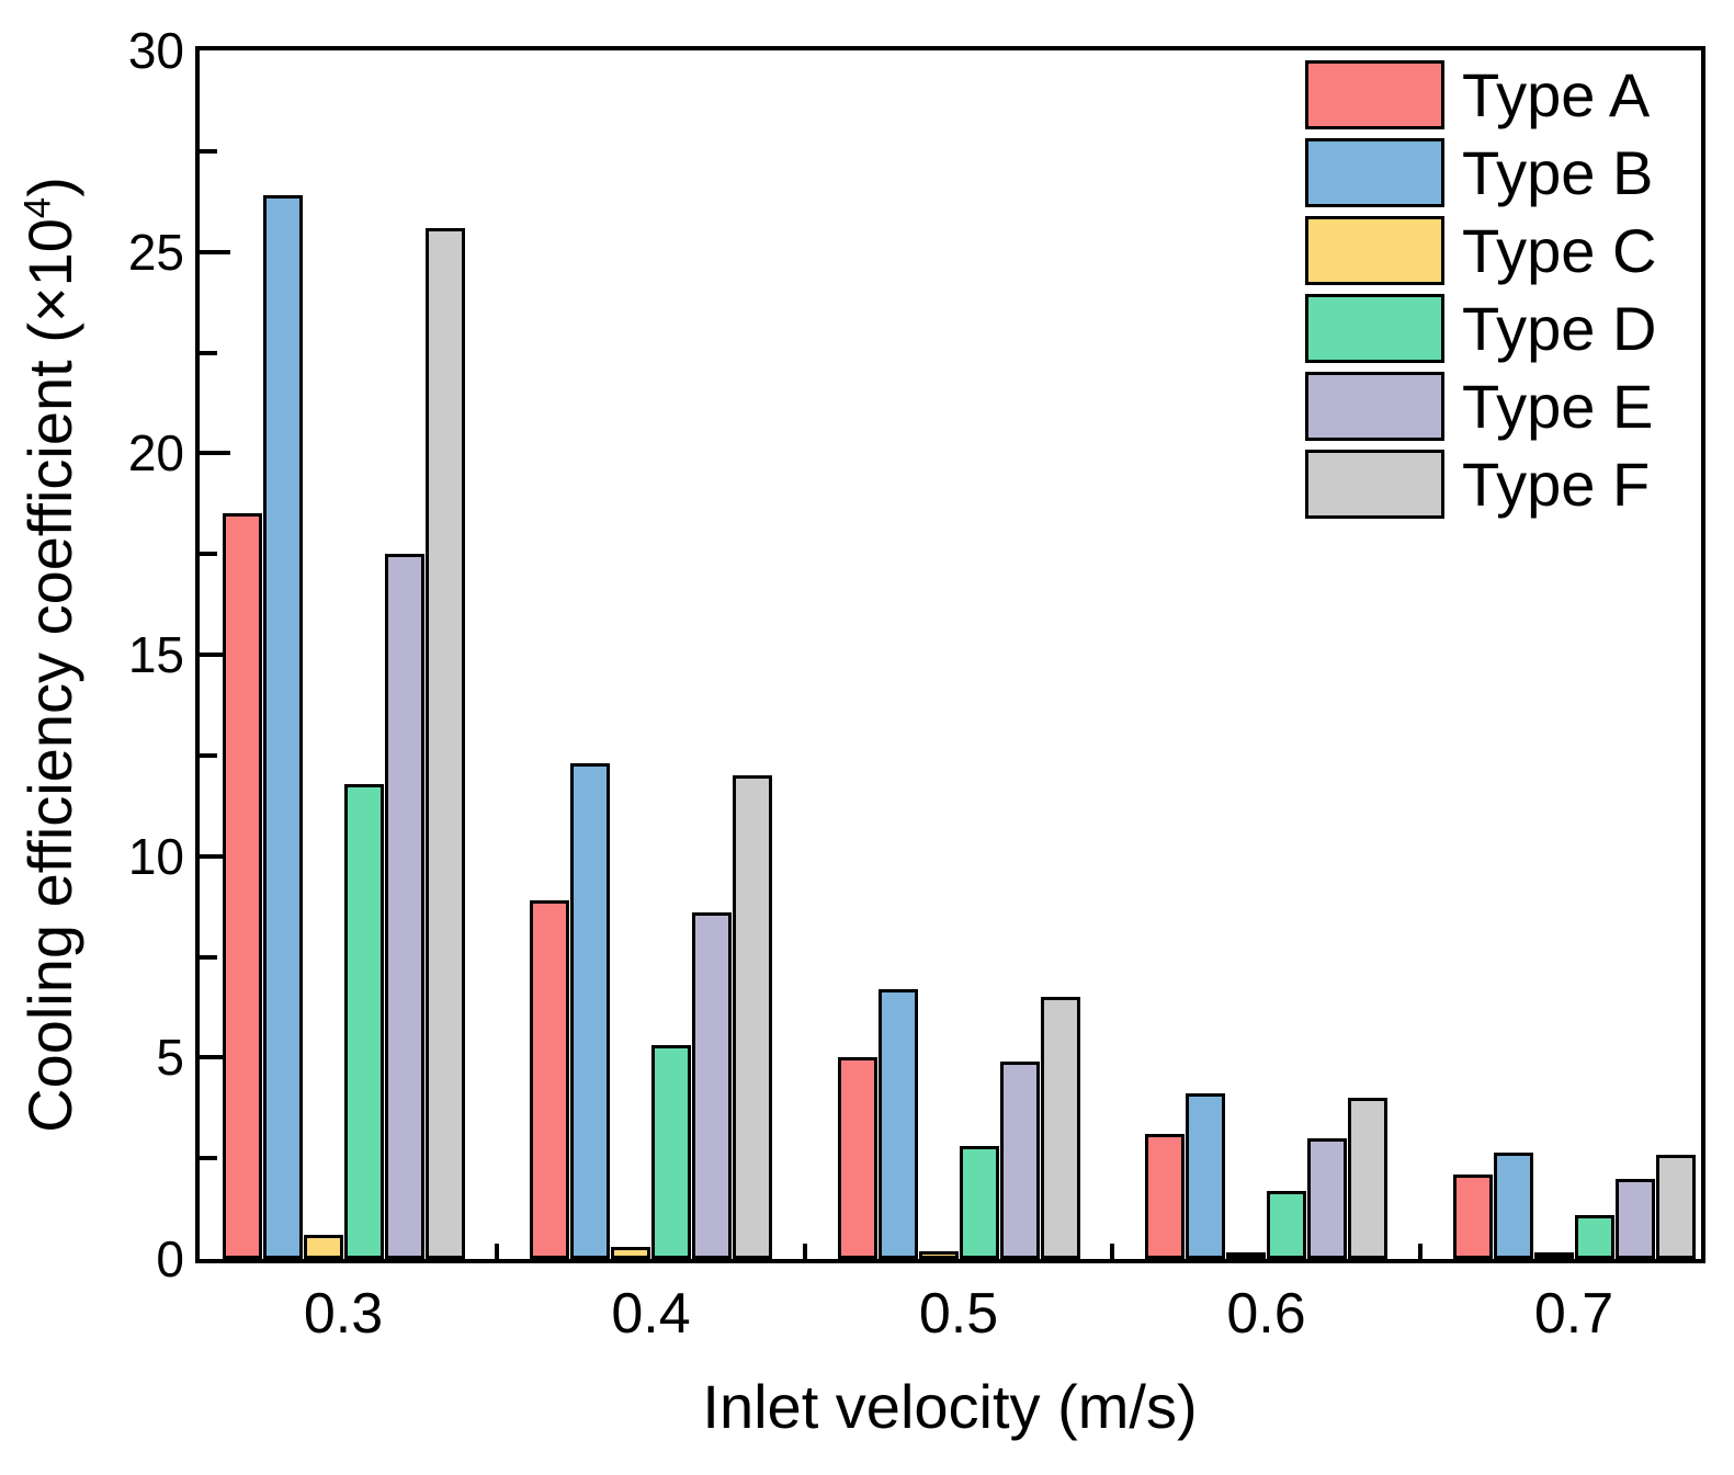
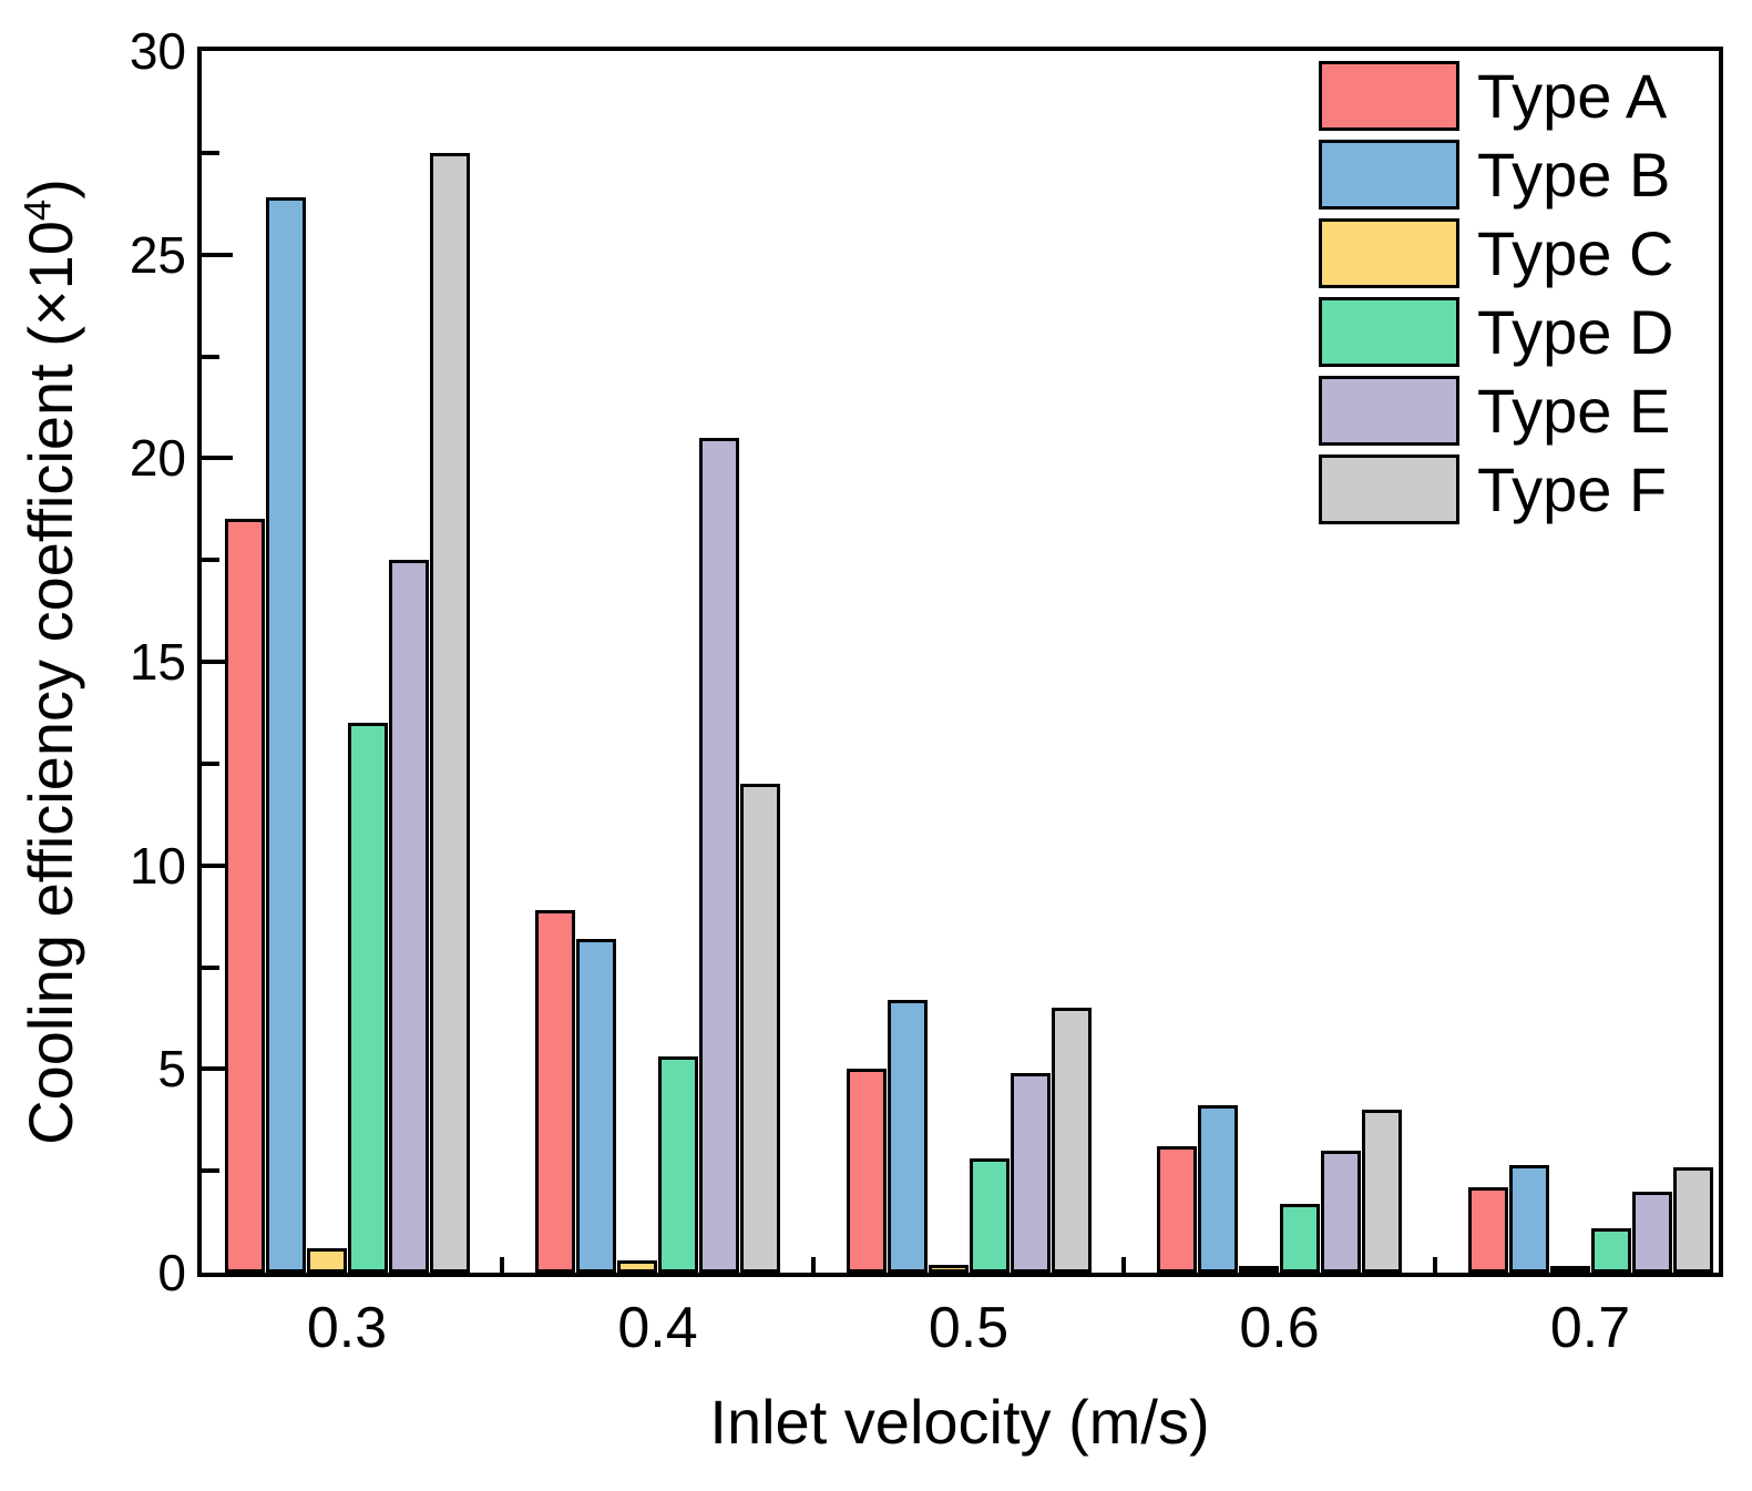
Type D/0.3: 11.8 -> 13.5
Type F/0.3: 25.6 -> 27.5
Type B/0.4: 12.3 -> 8.2
Type E/0.4: 8.6 -> 20.5
